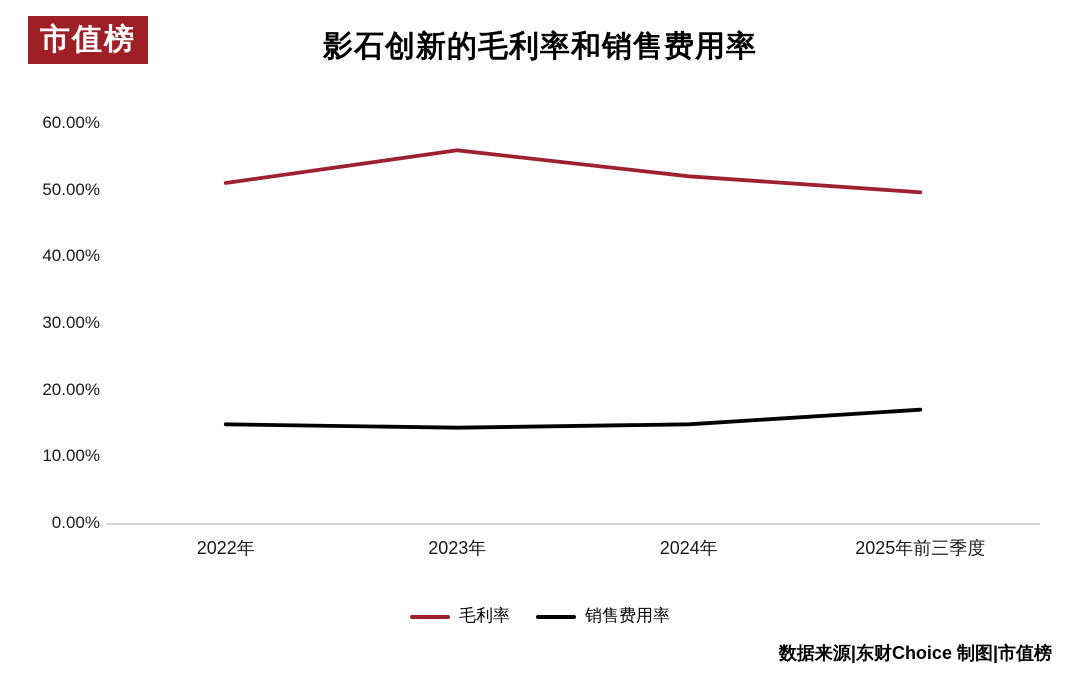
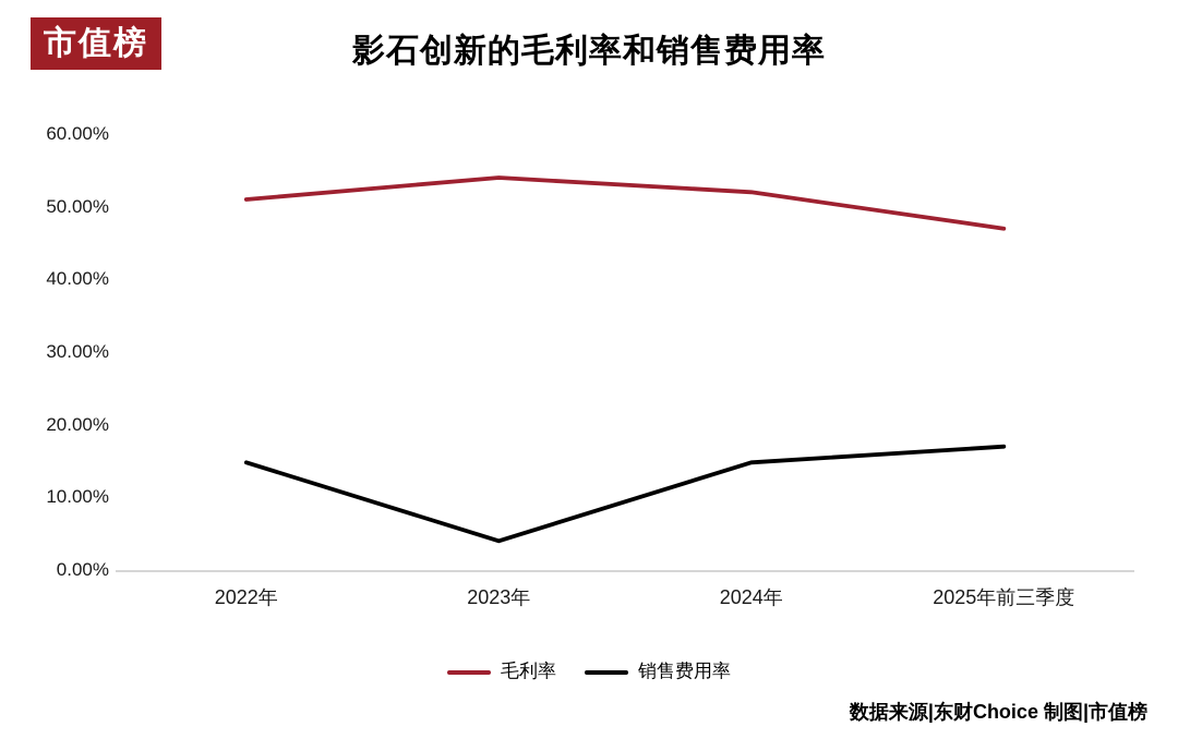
毛利率/2023年: 56% -> 54%
销售费用率/2023年: 14% -> 4%
毛利率/2025年前三季度: 50% -> 47%
